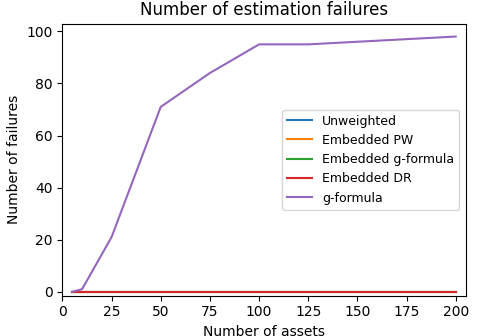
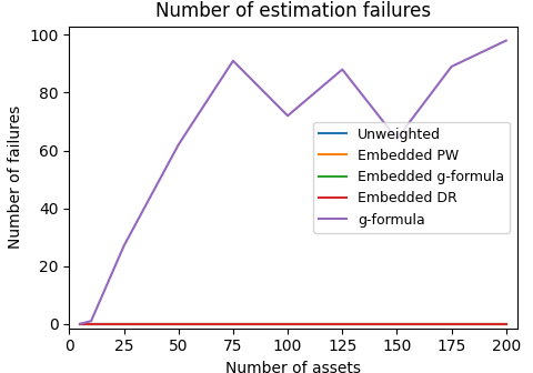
g-formula/25: 21 -> 27
g-formula/50: 71 -> 62
g-formula/75: 84 -> 91
g-formula/100: 95 -> 72
g-formula/125: 95 -> 88
g-formula/150: 96 -> 64
g-formula/175: 97 -> 89
